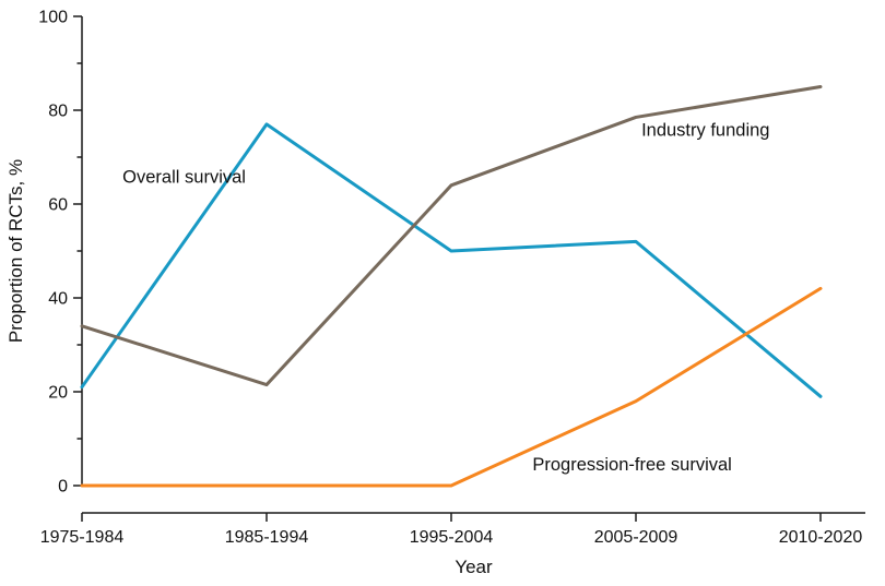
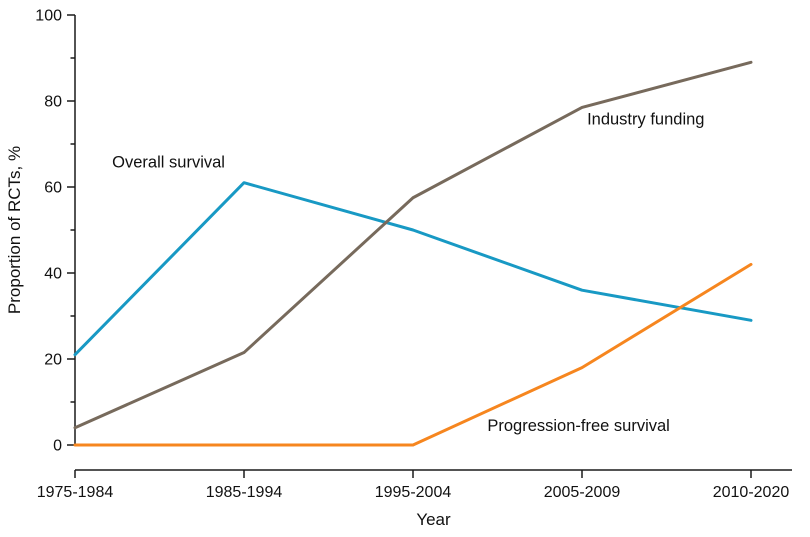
Industry funding/1975-1984: 34 -> 4
Overall survival/1985-1994: 77 -> 61
Industry funding/1995-2004: 64 -> 58
Overall survival/2005-2009: 52 -> 36
Overall survival/2010-2020: 19 -> 29
Industry funding/2010-2020: 85 -> 89
